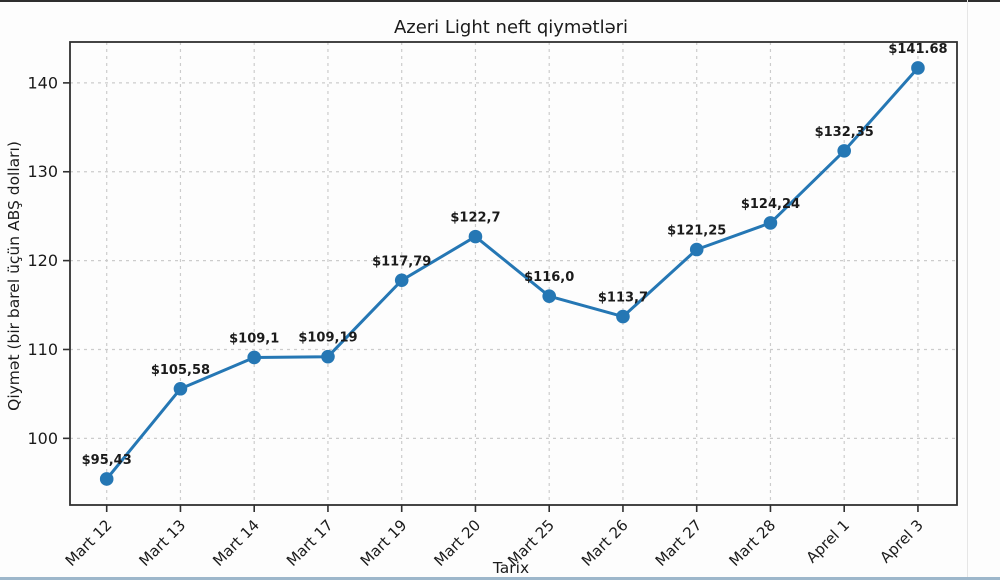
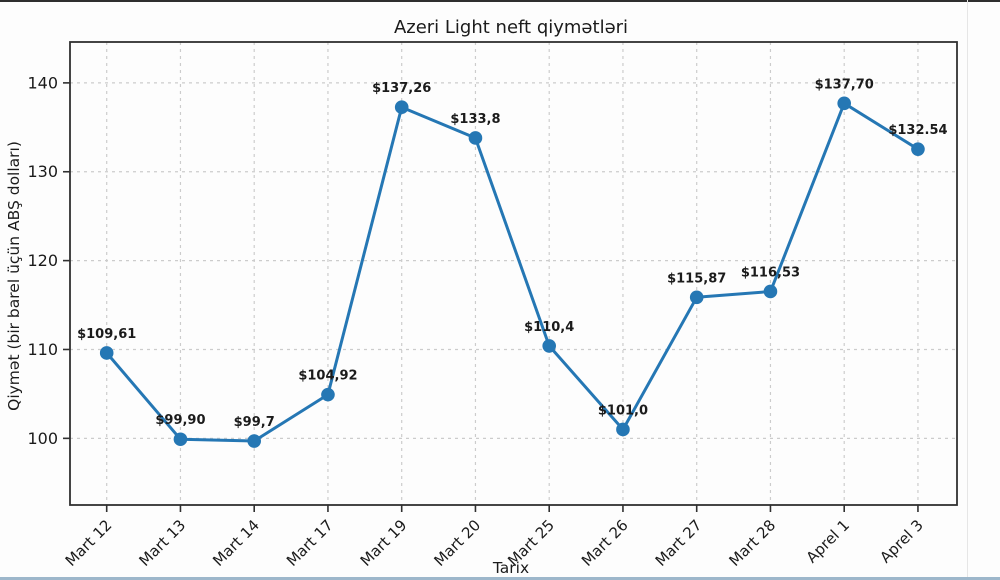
Mart 12: $95,43 -> $109,61
Mart 13: $105,58 -> $99,90
Mart 14: $109,1 -> $99,7
Mart 17: $109,19 -> $104,92
Mart 19: $117,79 -> $137,26
Mart 20: $122,7 -> $133,8
Mart 25: $116,0 -> $110,4
Mart 26: $113,7 -> $101,0
Mart 27: $121,25 -> $115,87
Mart 28: $124,24 -> $116,53
Aprel 1: $132,35 -> $137,70
Aprel 3: $141.68 -> $132.54
